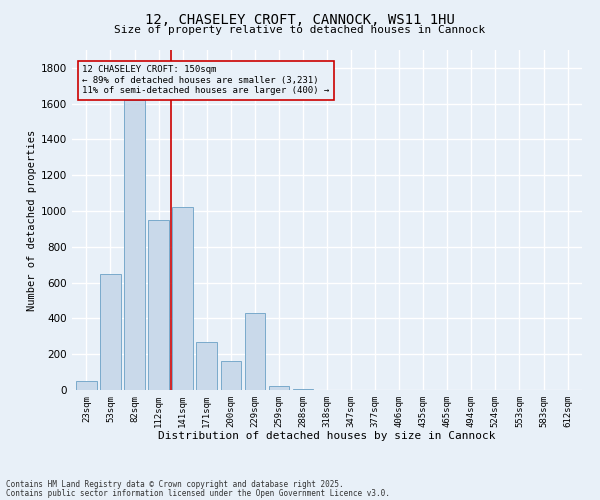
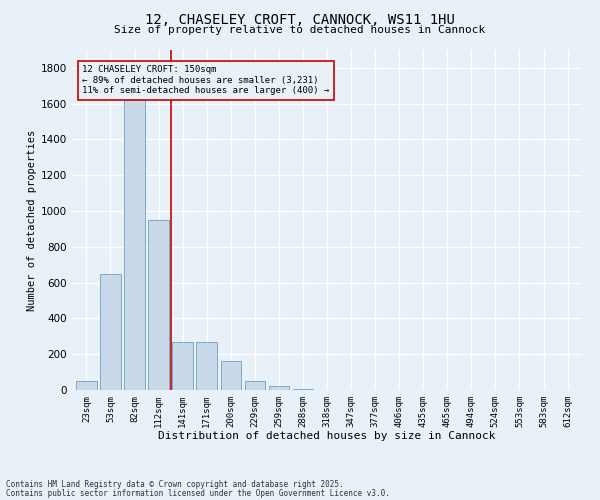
141sqm: 1020 -> 270
229sqm: 430 -> 50
